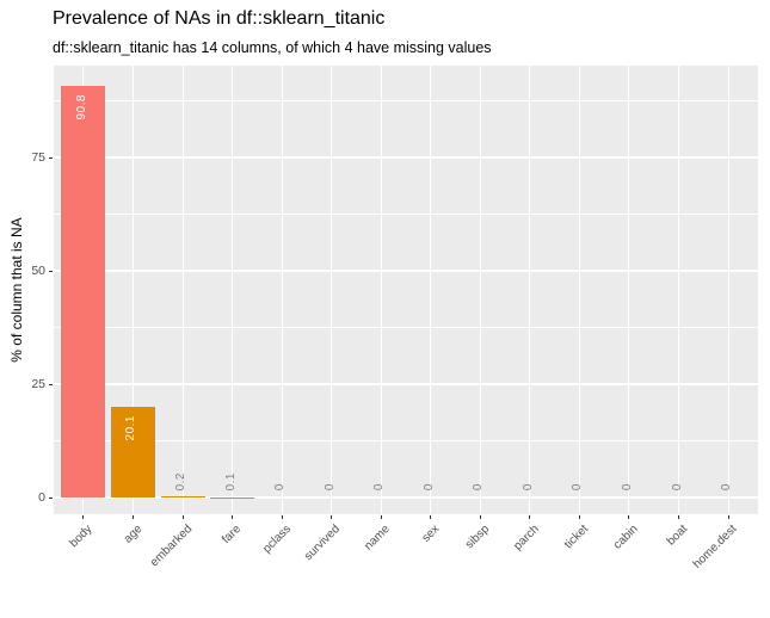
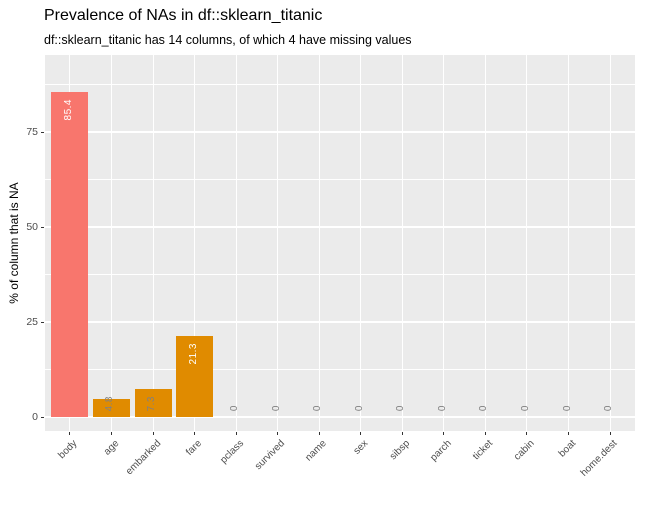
body: 90.8 -> 85.4
age: 20.1 -> 4.8
embarked: 0.2 -> 7.3
fare: 0.1 -> 21.3
